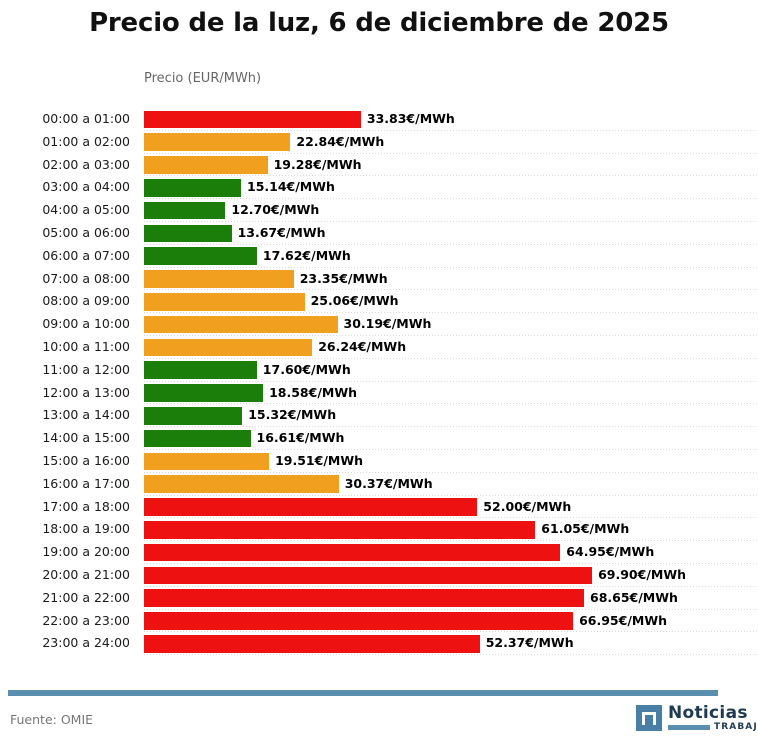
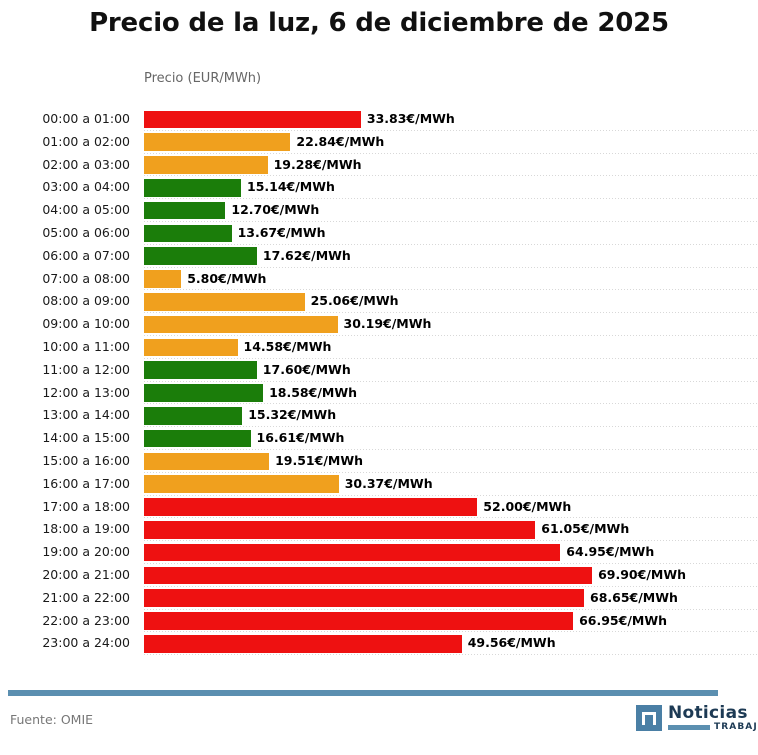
07:00 a 08:00: 23.35 -> 5.80
10:00 a 11:00: 26.24 -> 14.58
23:00 a 24:00: 52.37 -> 49.56
